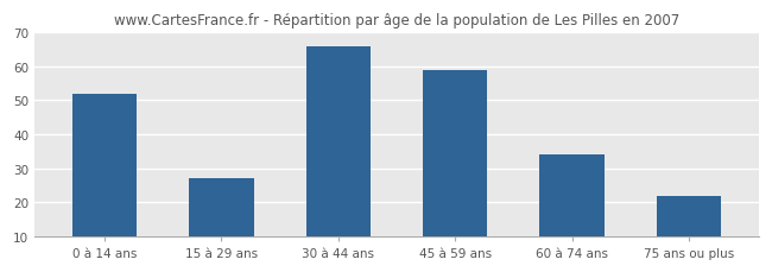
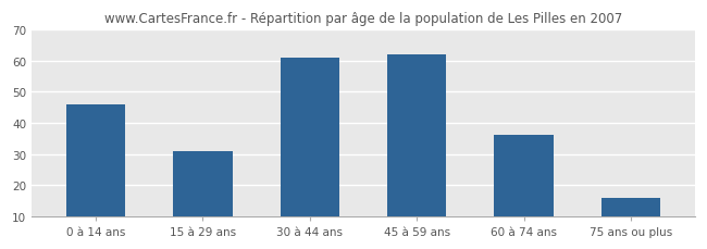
0 à 14 ans: 52 -> 46
15 à 29 ans: 27 -> 31
30 à 44 ans: 66 -> 61
45 à 59 ans: 59 -> 62
60 à 74 ans: 34 -> 36
75 ans ou plus: 22 -> 16
